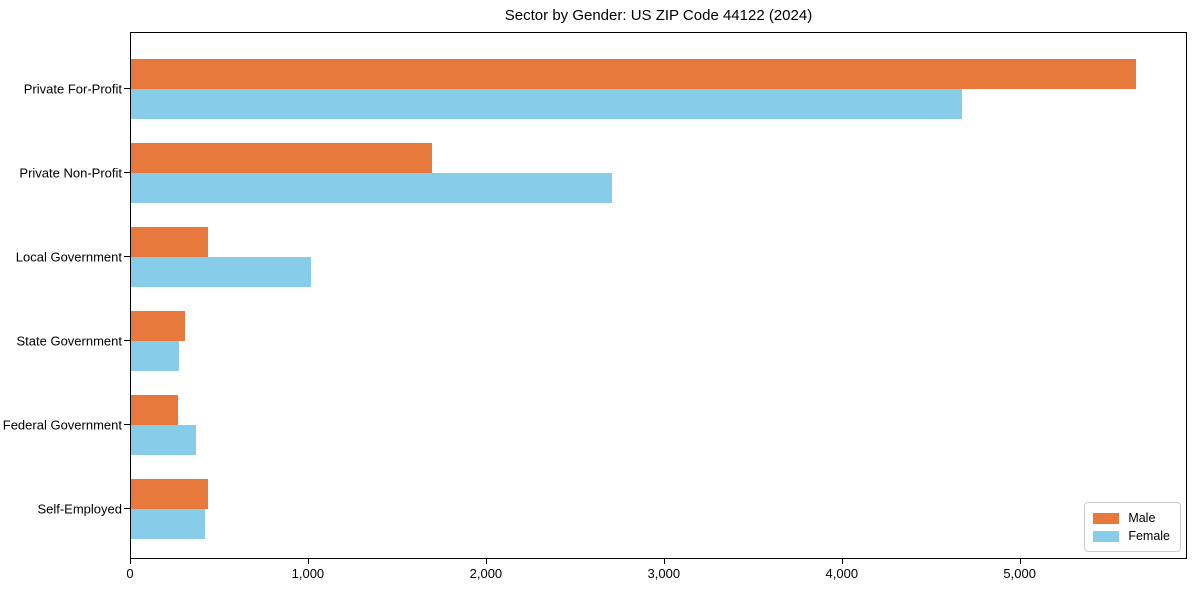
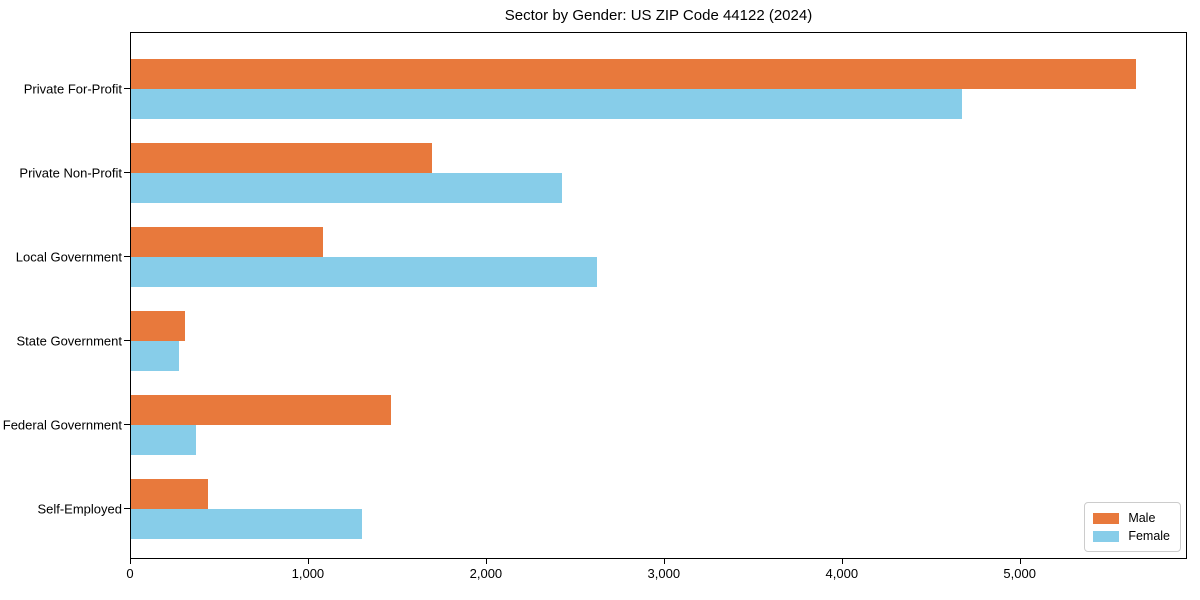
Female/Private Non-Profit: 2700 -> 2420
Male/Local Government: 430 -> 1080
Female/Local Government: 1010 -> 2620
Male/Federal Government: 260 -> 1460
Female/Self-Employed: 420 -> 1300
